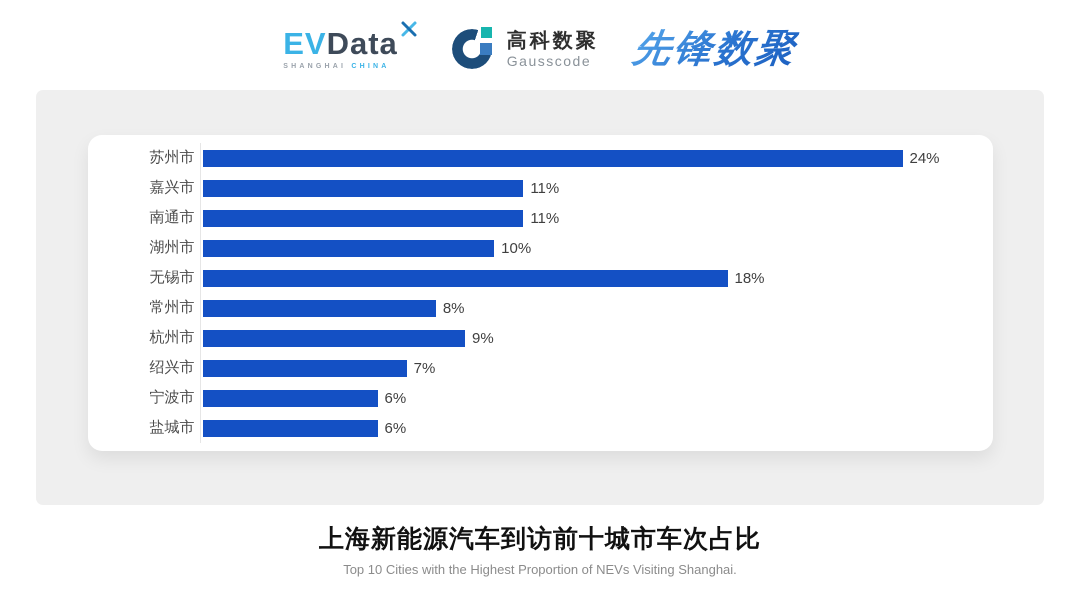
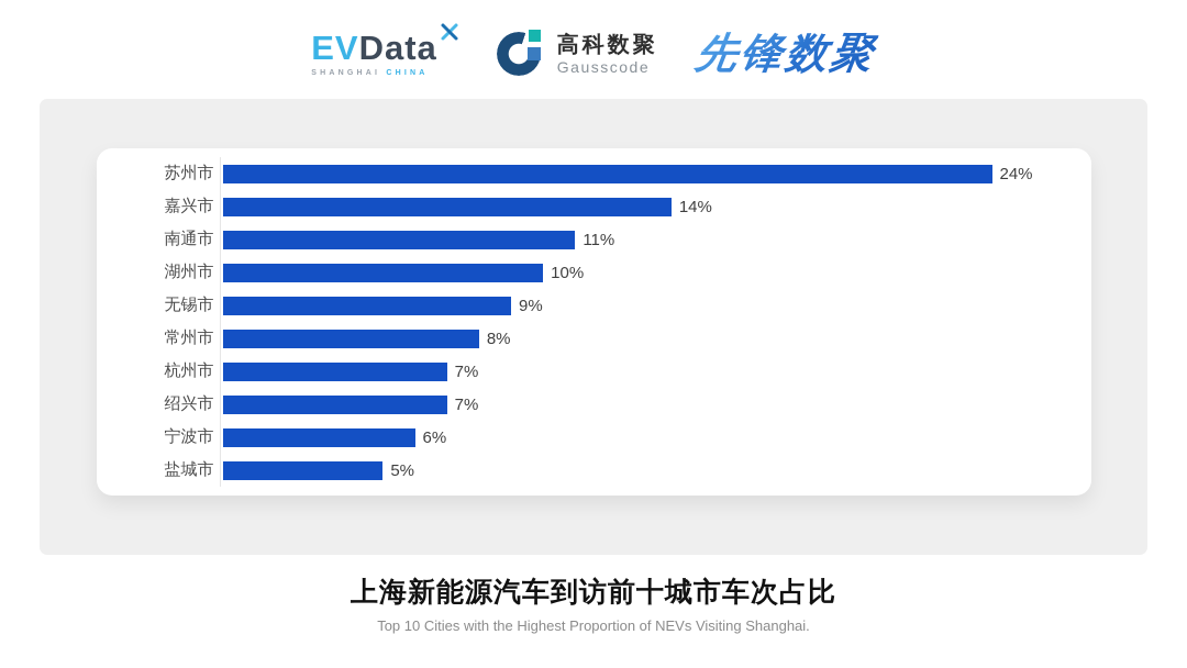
嘉兴市: 11% -> 14%
无锡市: 18% -> 9%
杭州市: 9% -> 7%
盐城市: 6% -> 5%
